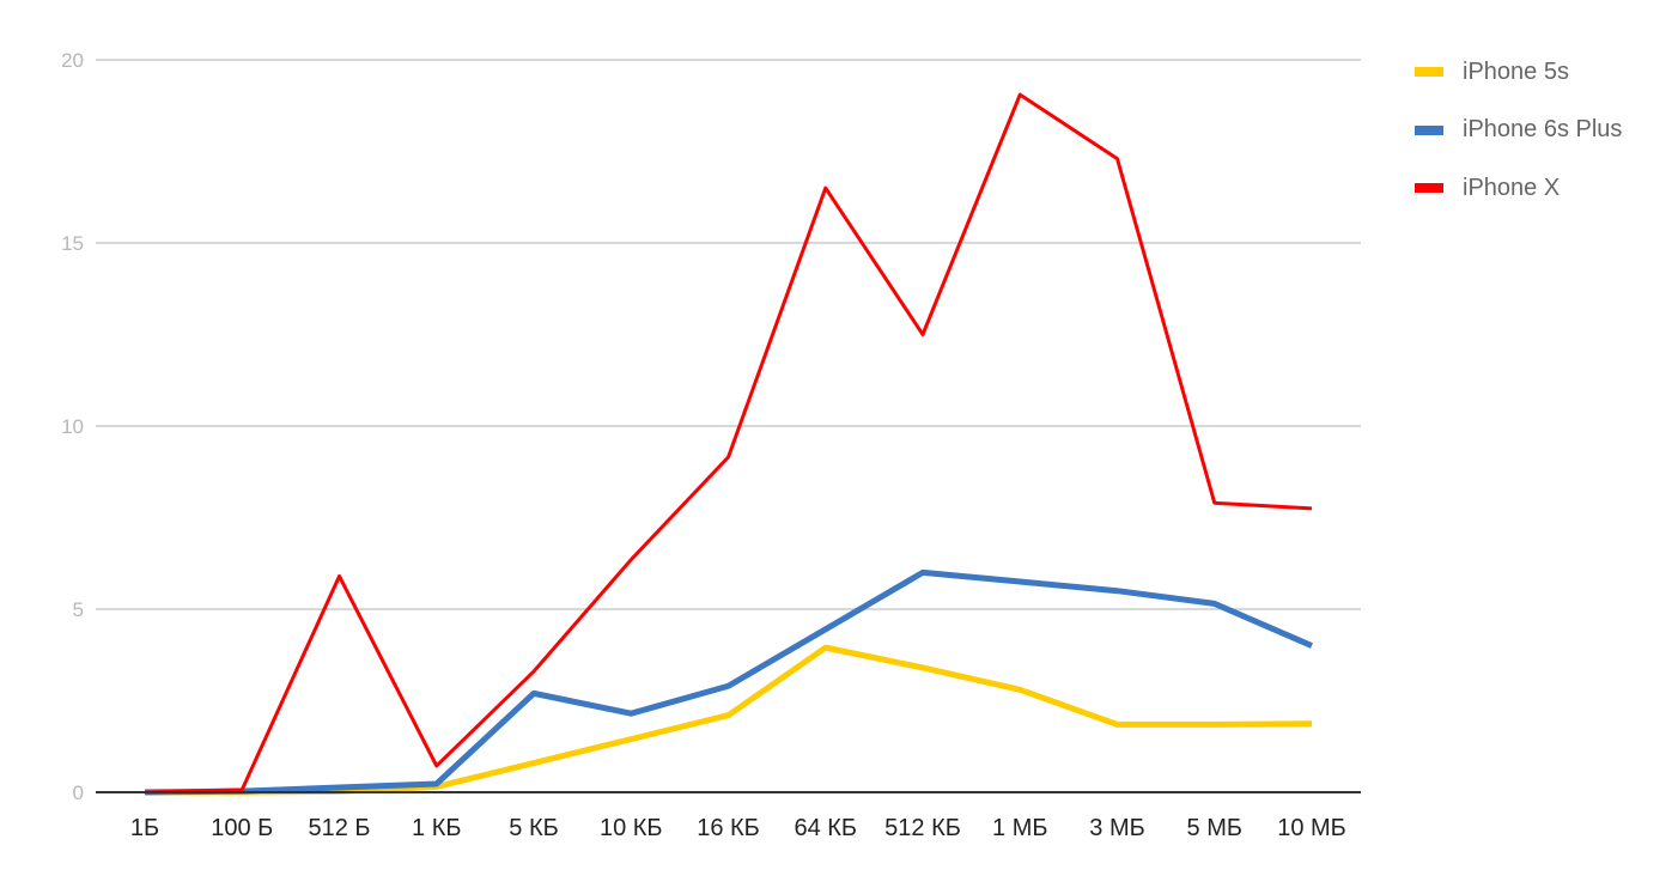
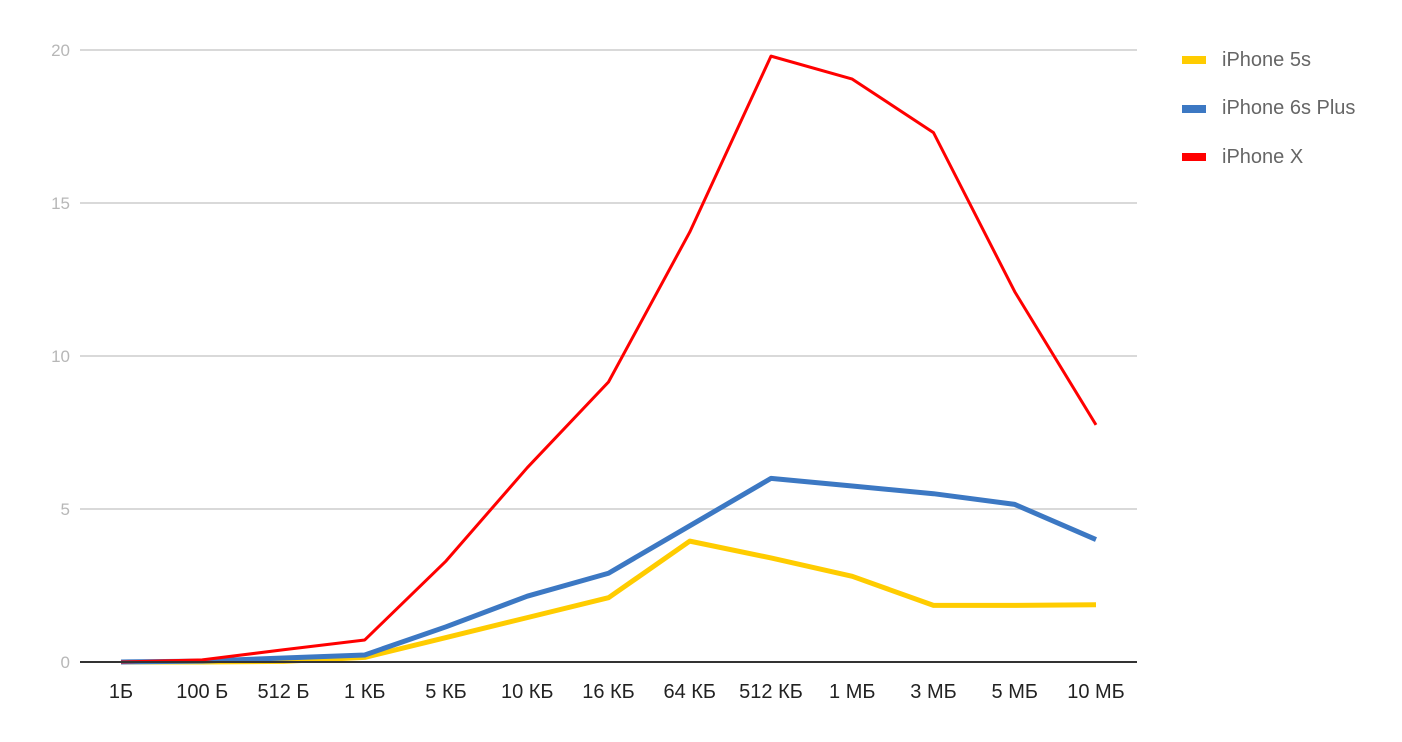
iPhone X/512 Б: 5.9 -> 0.4
iPhone 6s Plus/5 КБ: 2.7 -> 1.1
iPhone X/64 КБ: 16.5 -> 14.1
iPhone X/512 КБ: 12.5 -> 19.8
iPhone X/5 МБ: 7.9 -> 12.1
